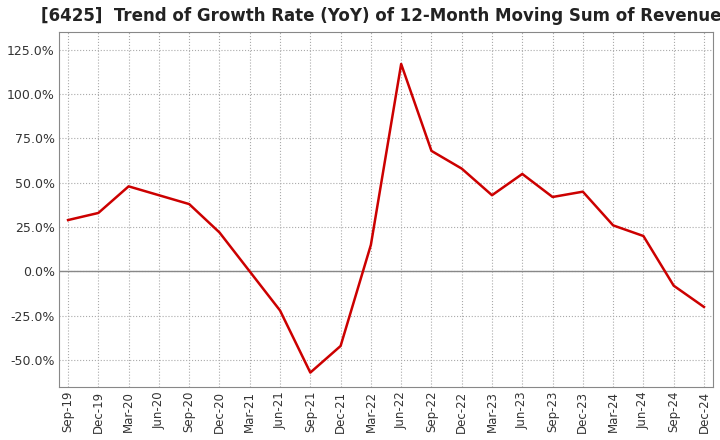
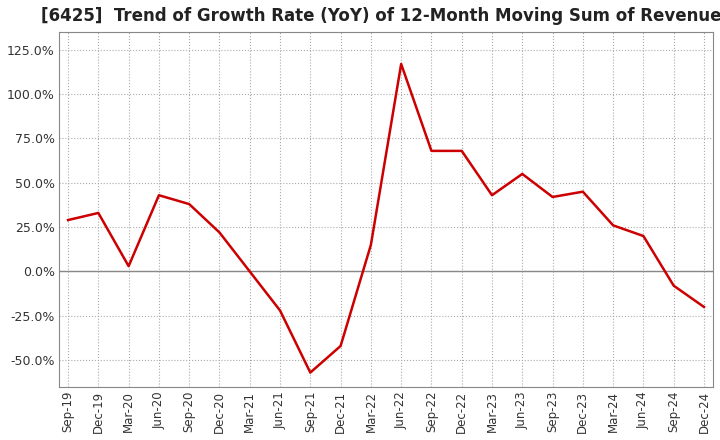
Mar-20: 48% -> 3%
Dec-22: 58% -> 68%
